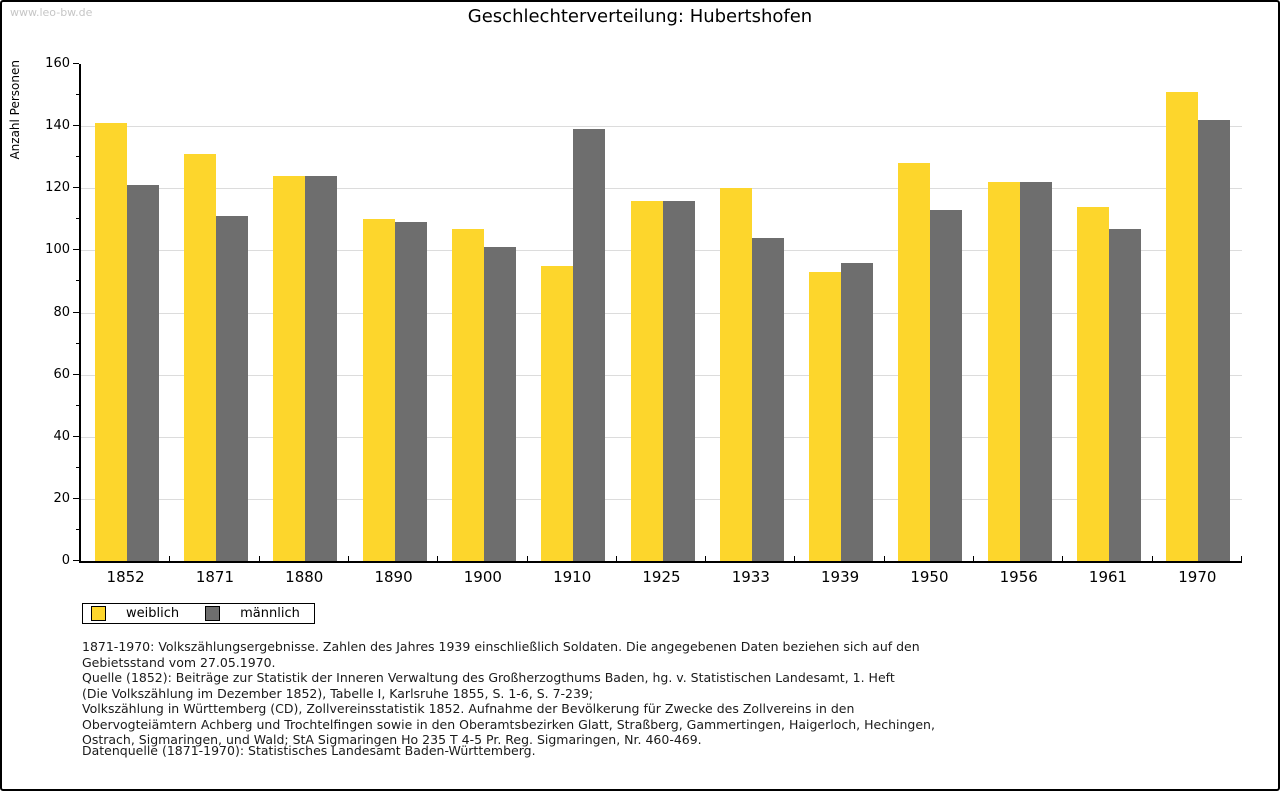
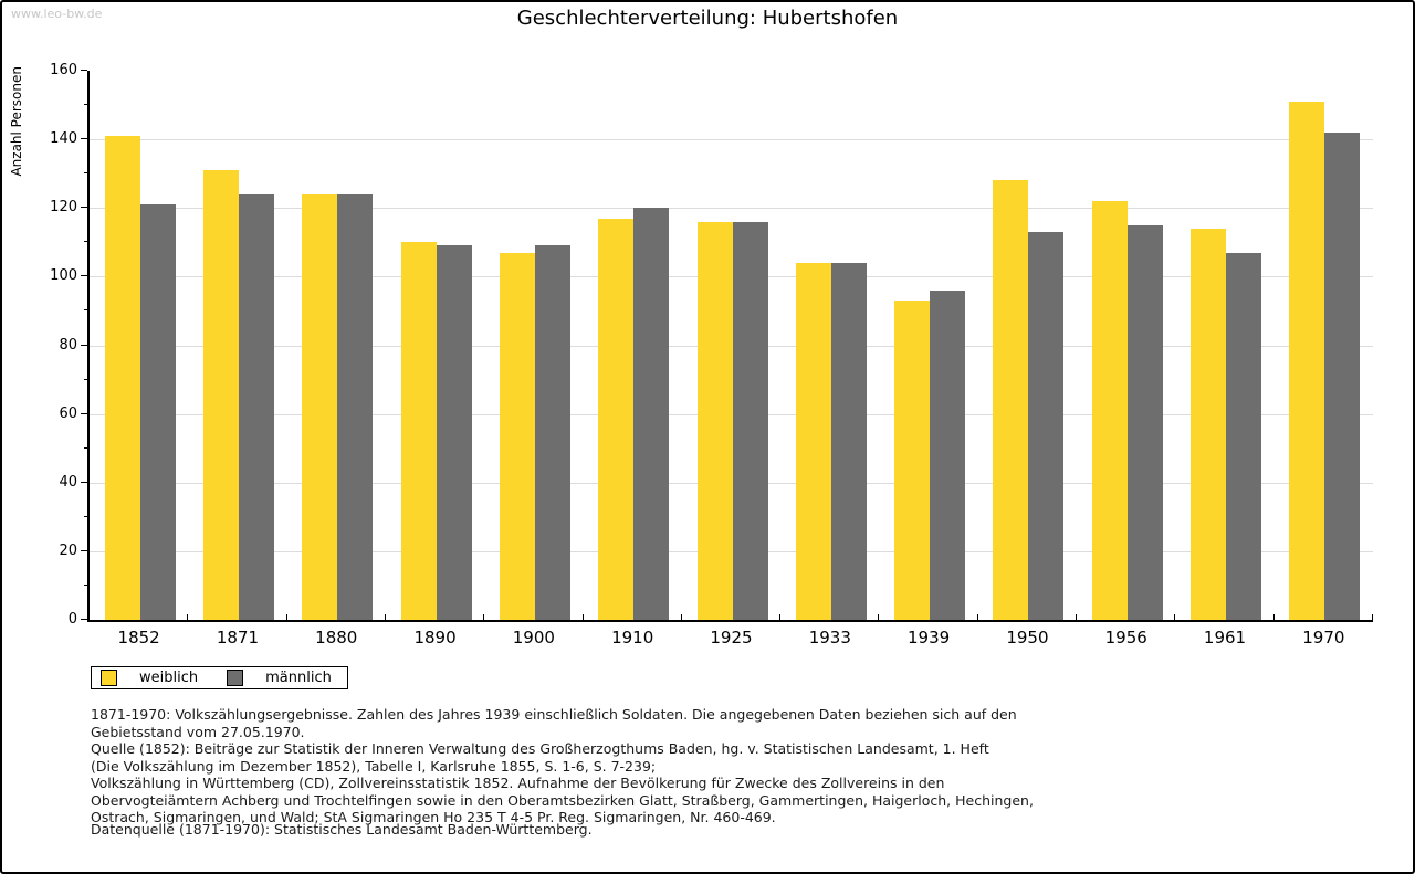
männlich/1871: 111 -> 124
männlich/1900: 101 -> 109
weiblich/1910: 95 -> 117
männlich/1910: 139 -> 120
weiblich/1933: 120 -> 104
männlich/1956: 122 -> 115
